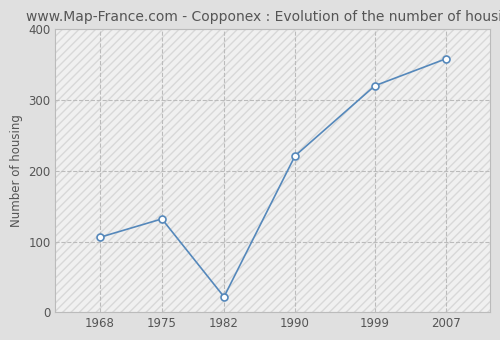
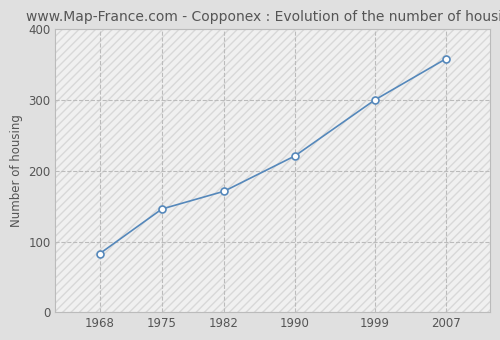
1968: 106 -> 83
1975: 132 -> 146
1982: 22 -> 171
1999: 320 -> 300
